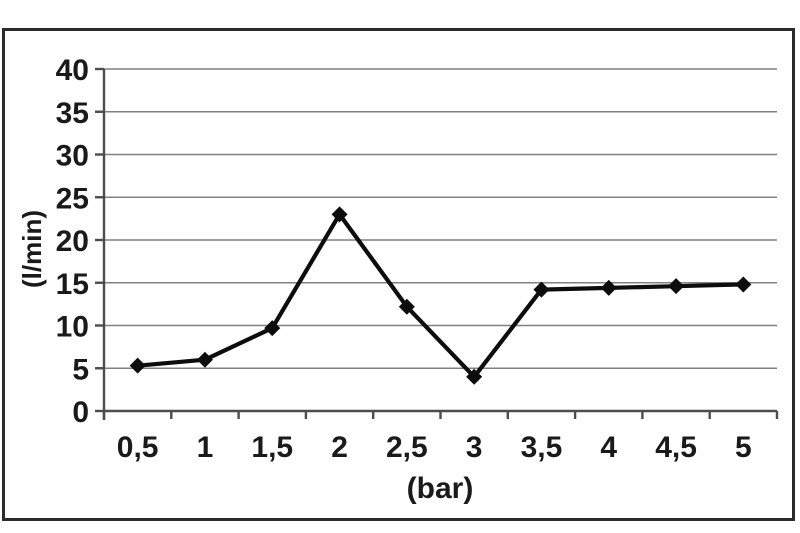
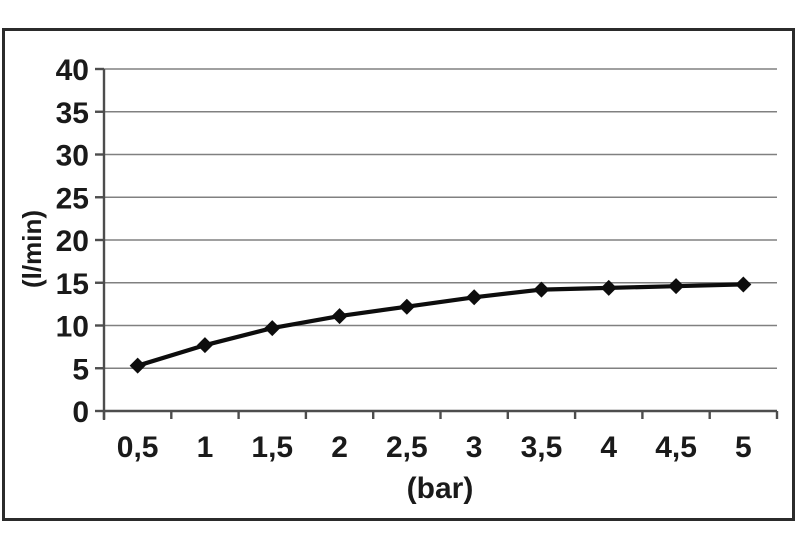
1: 6 -> 8
2: 23 -> 11
3: 4 -> 13
